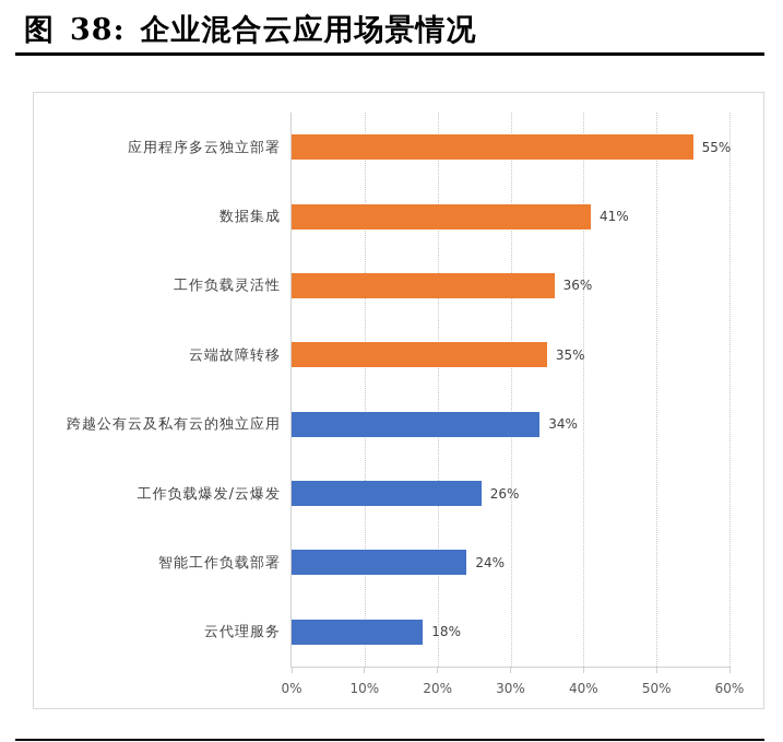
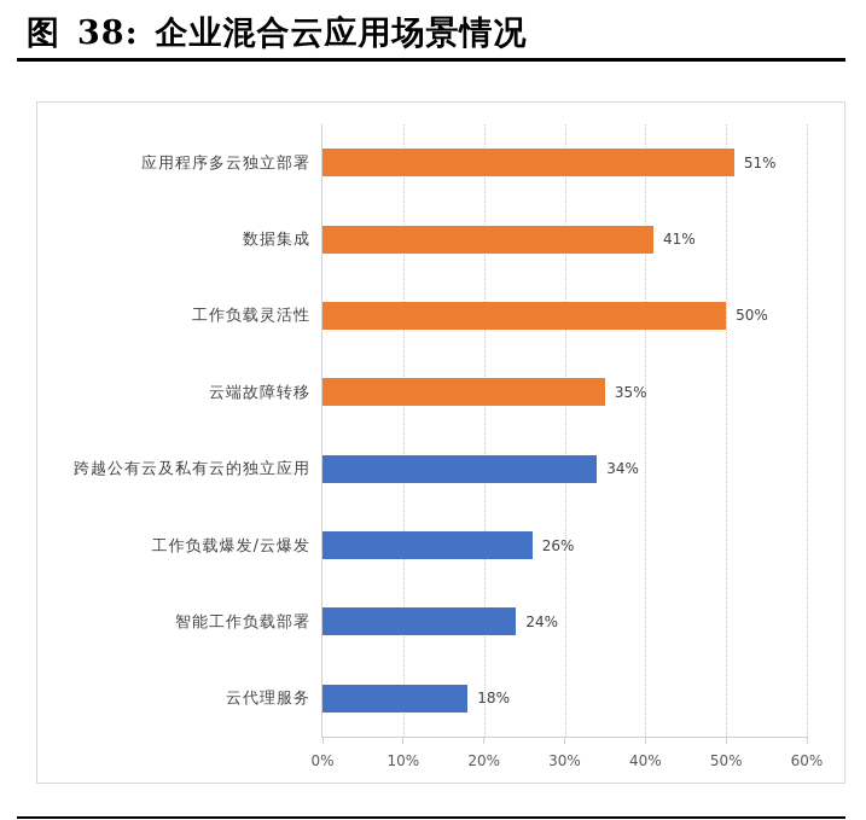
应用程序多云独立部署: 55% -> 51%
工作负载灵活性: 36% -> 50%
